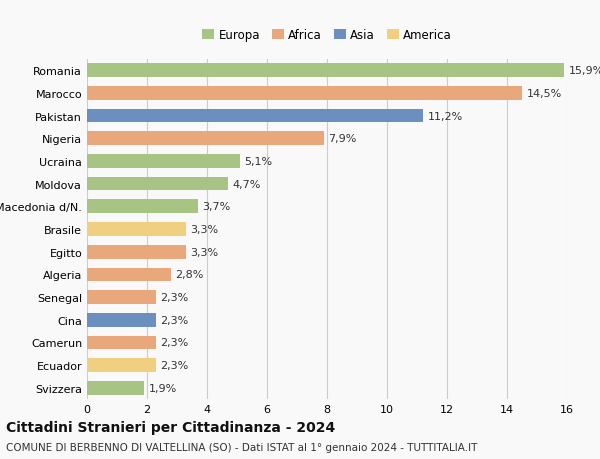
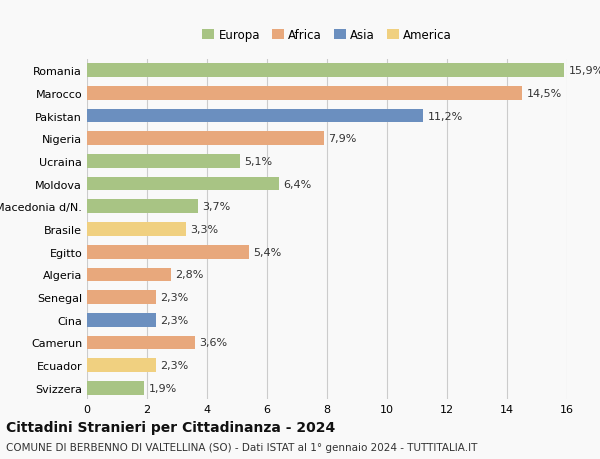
Moldova: 4,7% -> 6,4%
Egitto: 3,3% -> 5,4%
Camerun: 2,3% -> 3,6%
